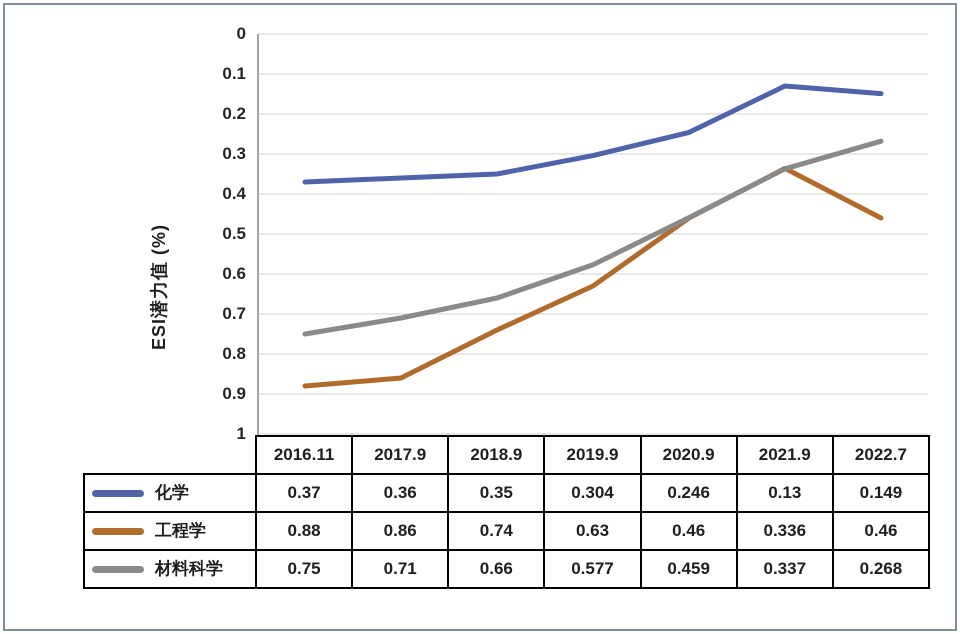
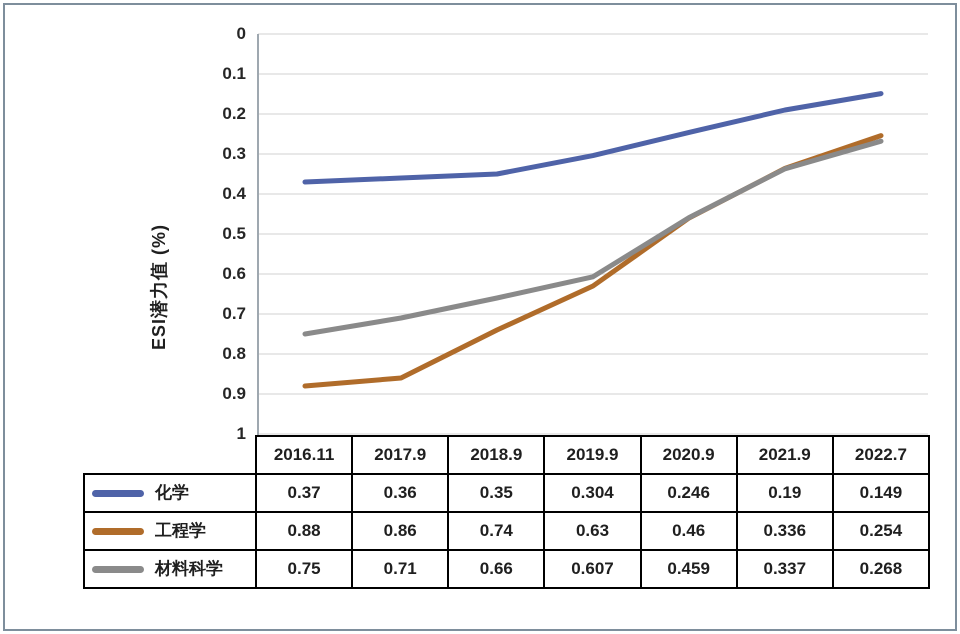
材料科学/2019.9: 0.577 -> 0.607
化学/2021.9: 0.13 -> 0.19
工程学/2022.7: 0.46 -> 0.254
